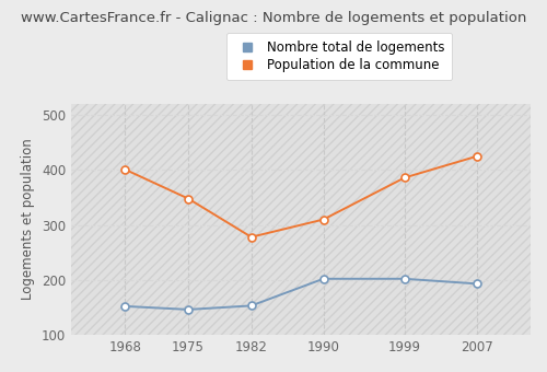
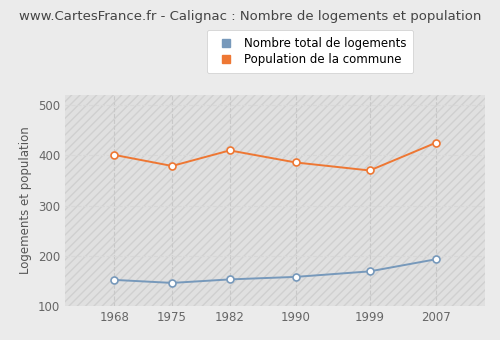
Population de la commune/1975: 348 -> 379
Population de la commune/1982: 278 -> 410
Nombre total de logements/1990: 202 -> 158
Population de la commune/1990: 310 -> 386
Nombre total de logements/1999: 202 -> 169
Population de la commune/1999: 386 -> 370
